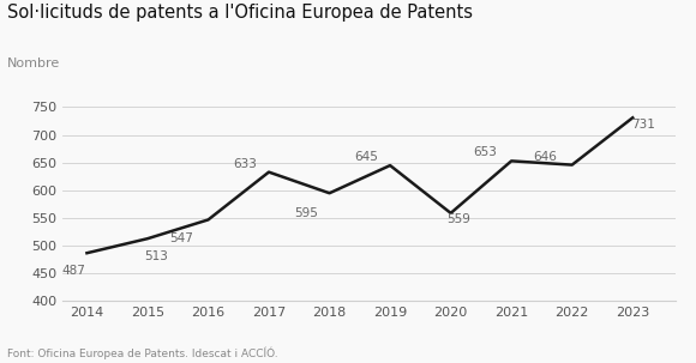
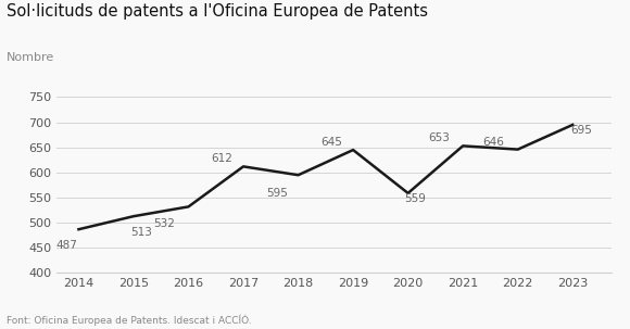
2016: 547 -> 532
2017: 633 -> 612
2023: 731 -> 695
